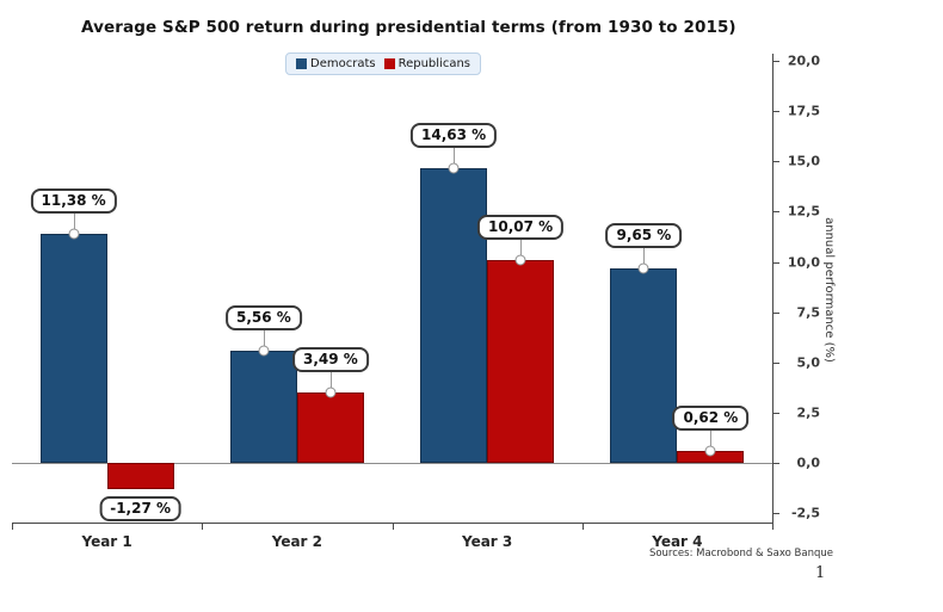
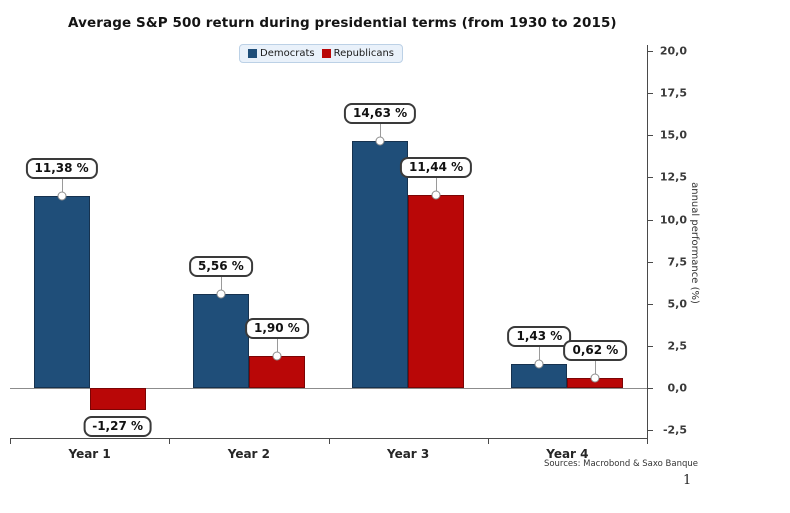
Republicans/Year 2: 3,49 -> 1,90
Republicans/Year 3: 10,07 -> 11,44
Democrats/Year 4: 9,65 -> 1,43
